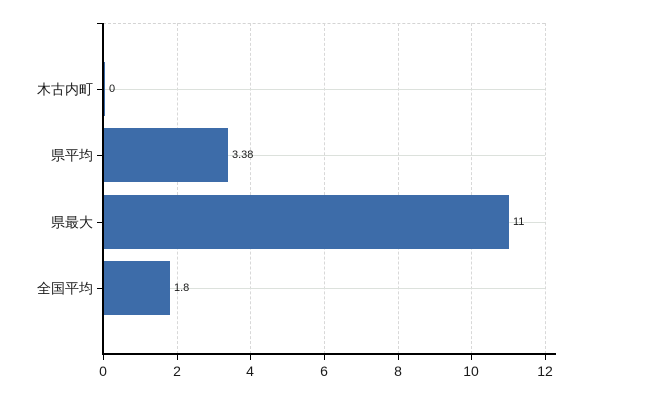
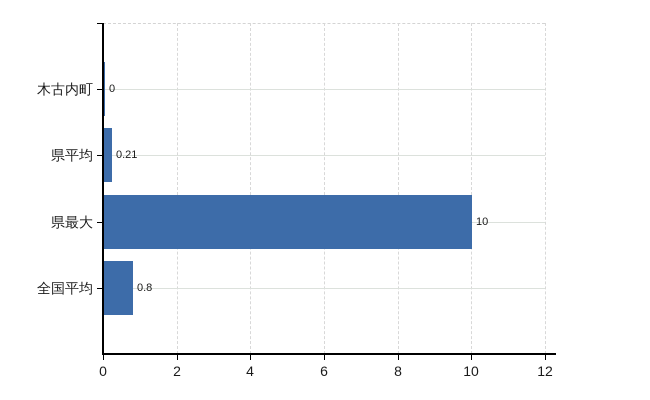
県平均: 3.38 -> 0.21
県最大: 11 -> 10
全国平均: 1.8 -> 0.8
